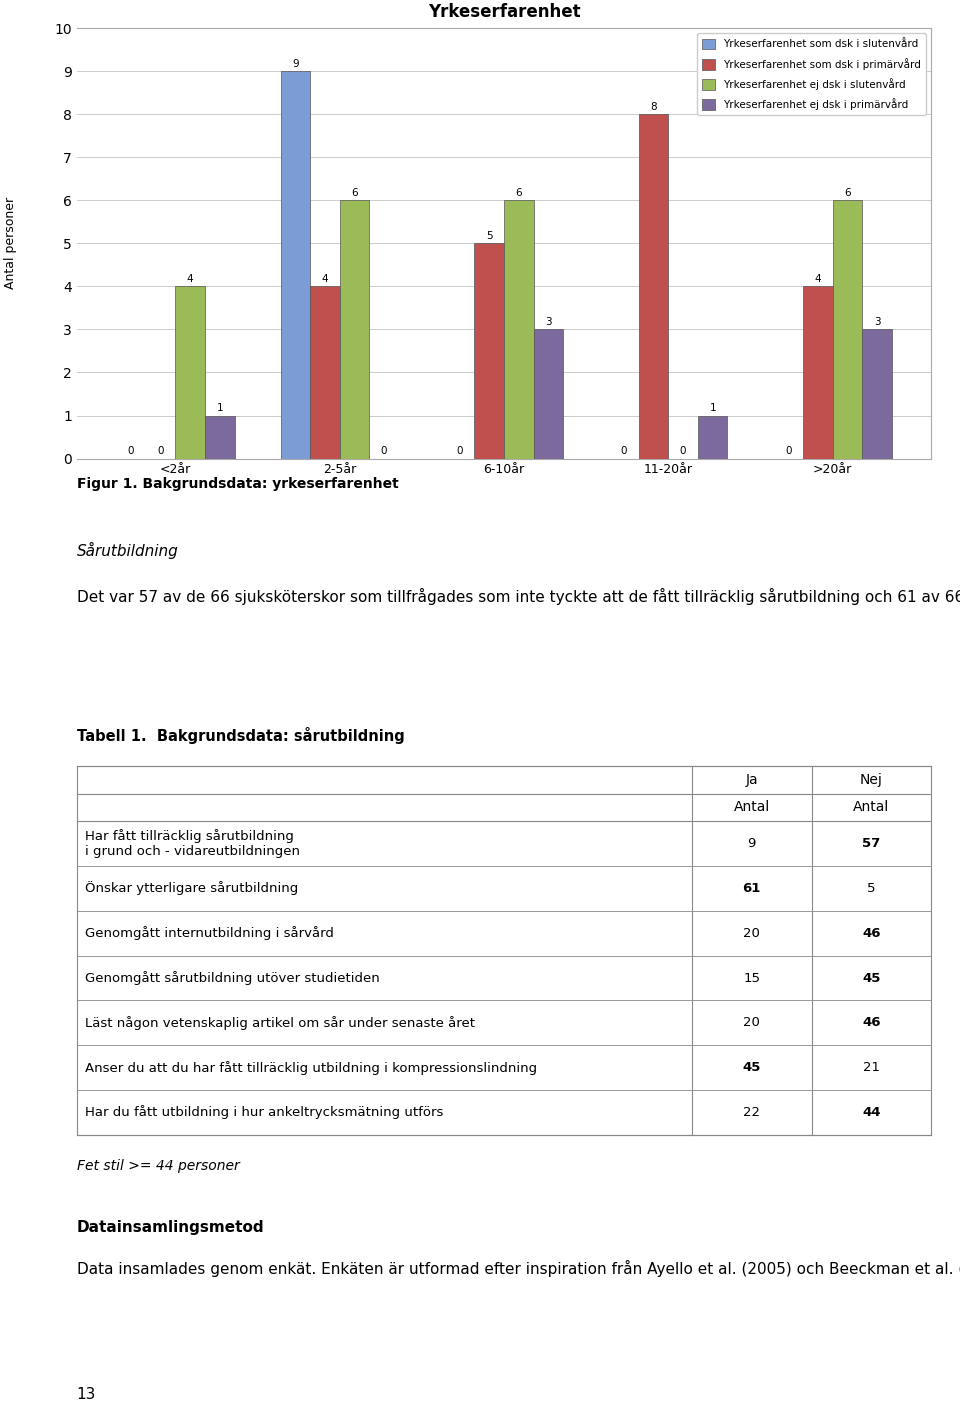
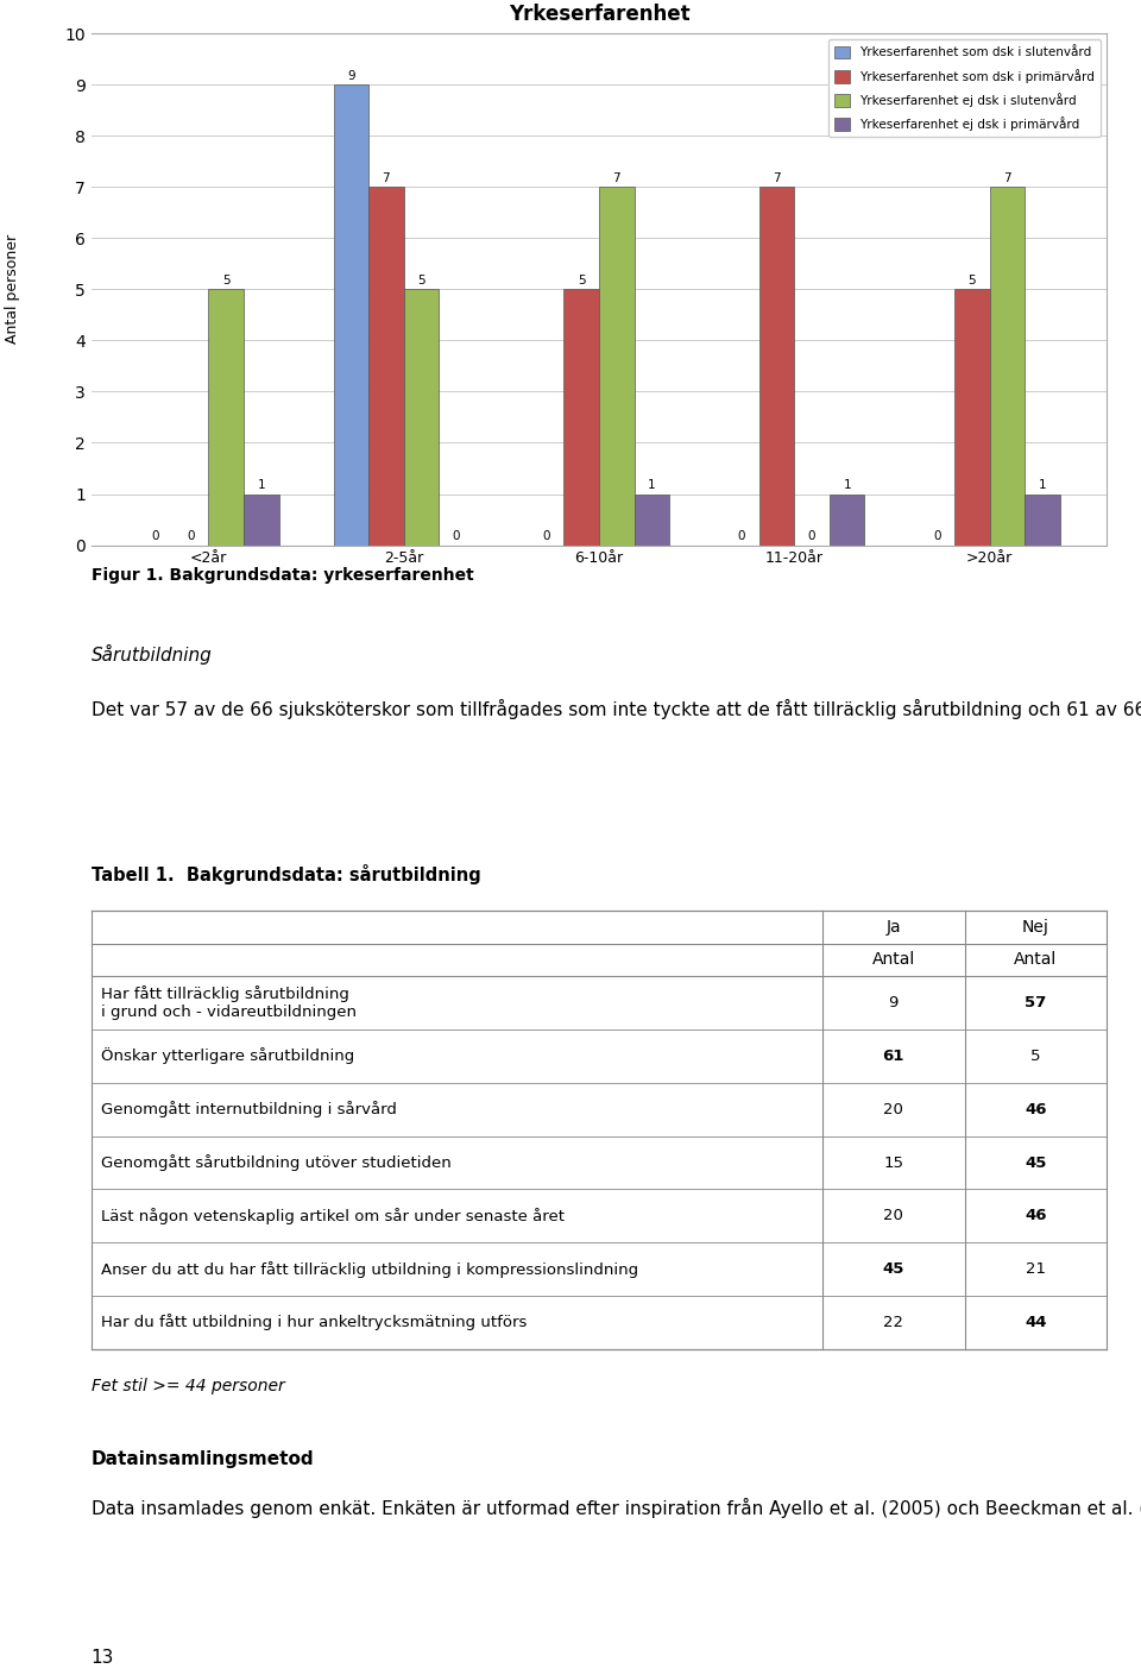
Yrkeserfarenhet ej dsk i slutenvård/<2år: 4 -> 5
Yrkeserfarenhet som dsk i primärvård/2-5år: 4 -> 7
Yrkeserfarenhet ej dsk i slutenvård/2-5år: 6 -> 5
Yrkeserfarenhet ej dsk i slutenvård/6-10år: 6 -> 7
Yrkeserfarenhet ej dsk i primärvård/6-10år: 3 -> 1
Yrkeserfarenhet som dsk i primärvård/11-20år: 8 -> 7
Yrkeserfarenhet som dsk i primärvård/>20år: 4 -> 5
Yrkeserfarenhet ej dsk i slutenvård/>20år: 6 -> 7
Yrkeserfarenhet ej dsk i primärvård/>20år: 3 -> 1
